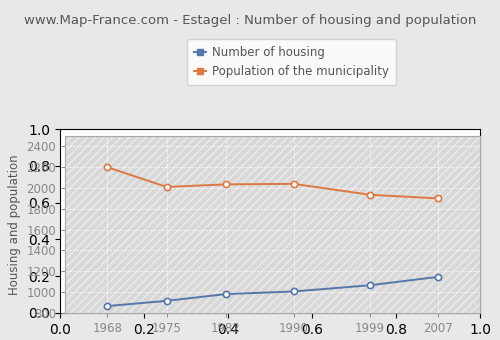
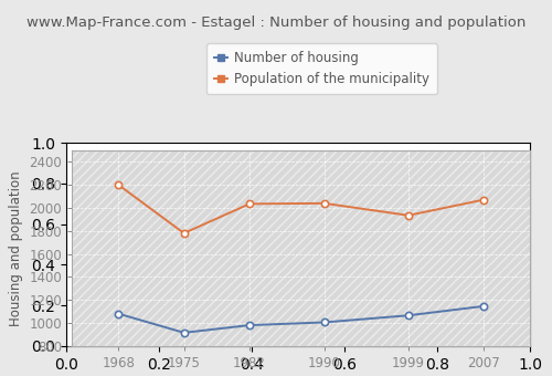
Number of housing/1968: 860 -> 1080
Population of the municipality/1975: 2010 -> 1780
Population of the municipality/2007: 1900 -> 2070
